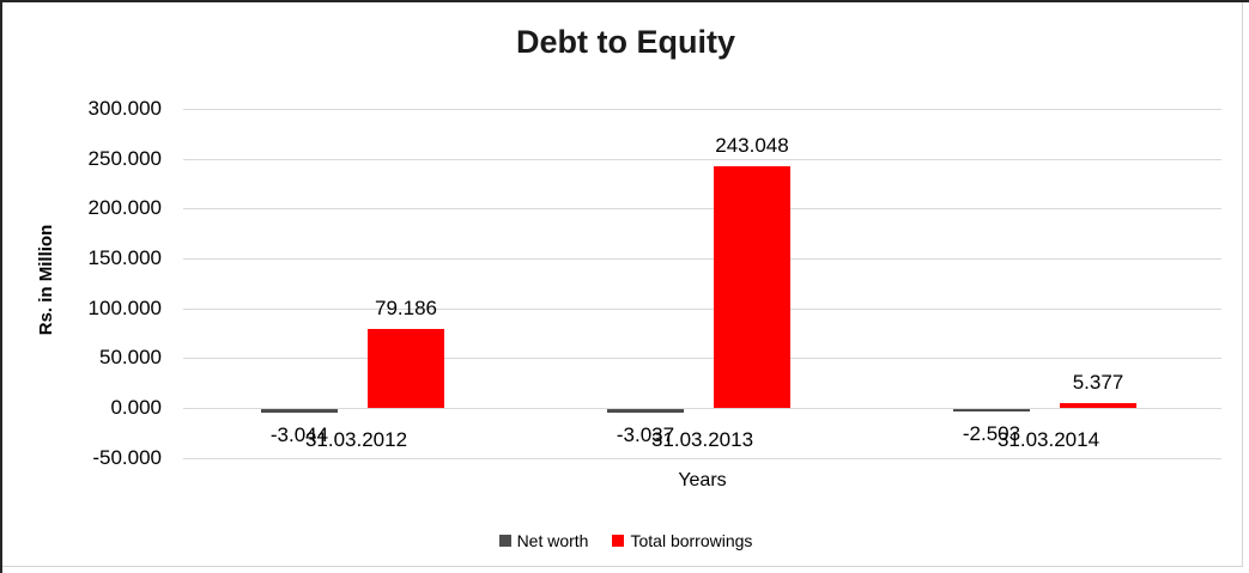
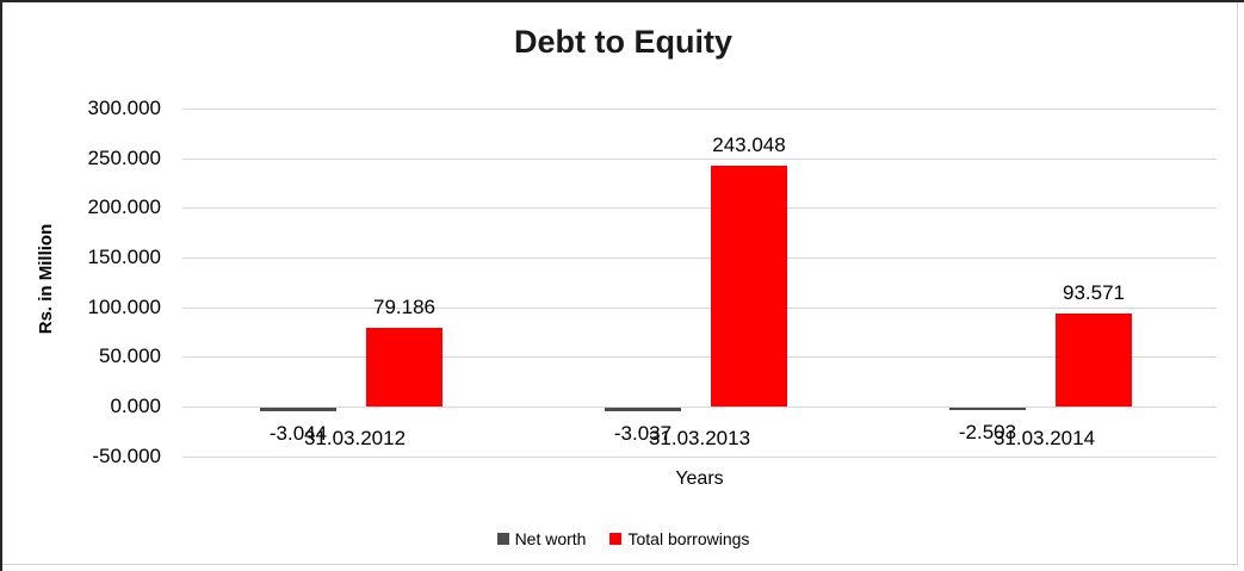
Total borrowings/31.03.2014: 5.377 -> 93.571
